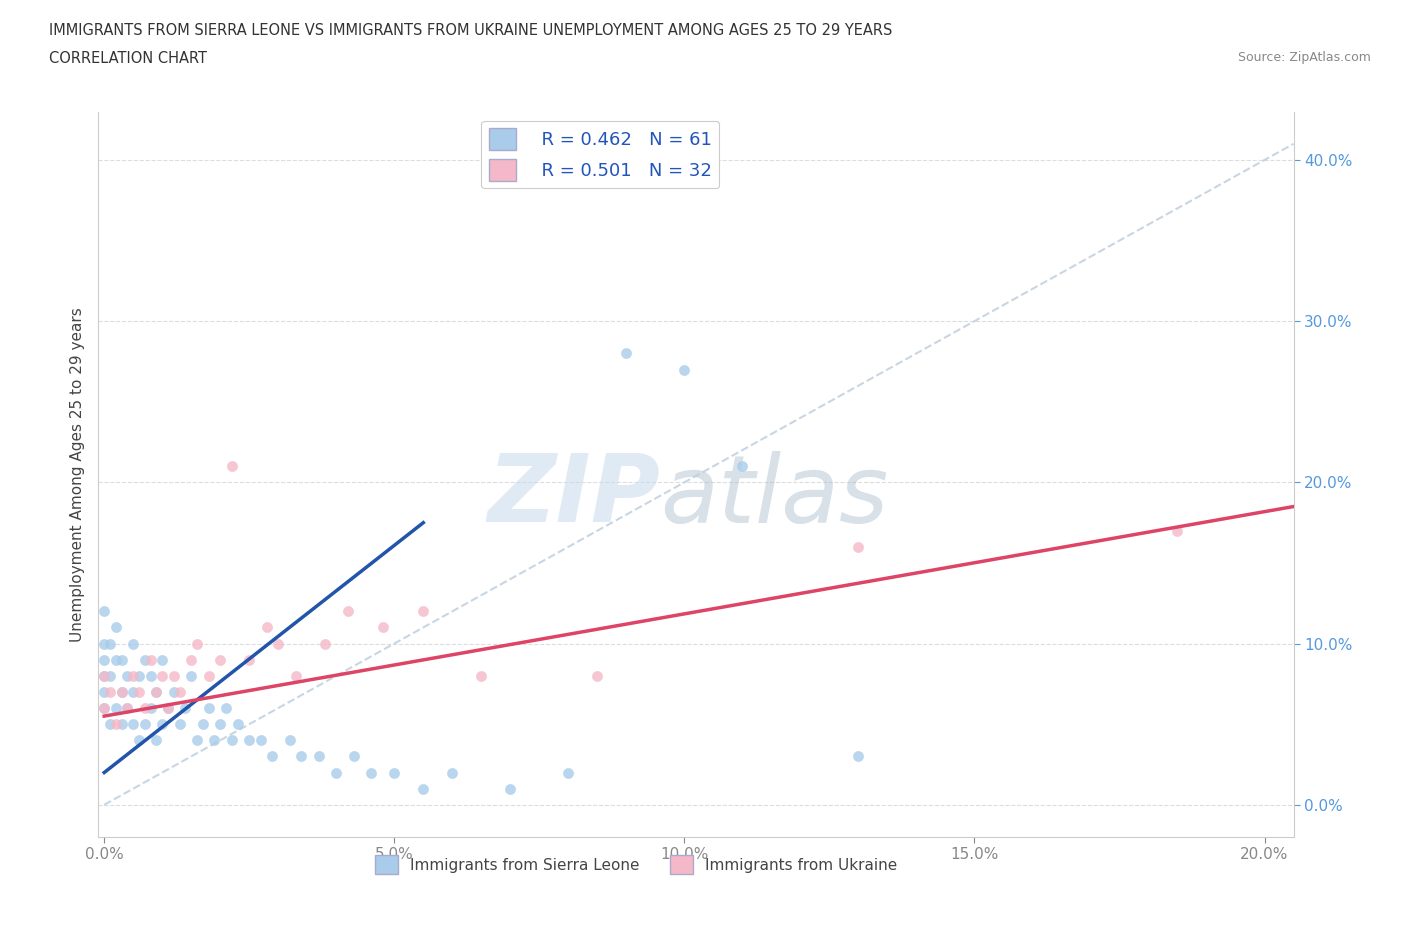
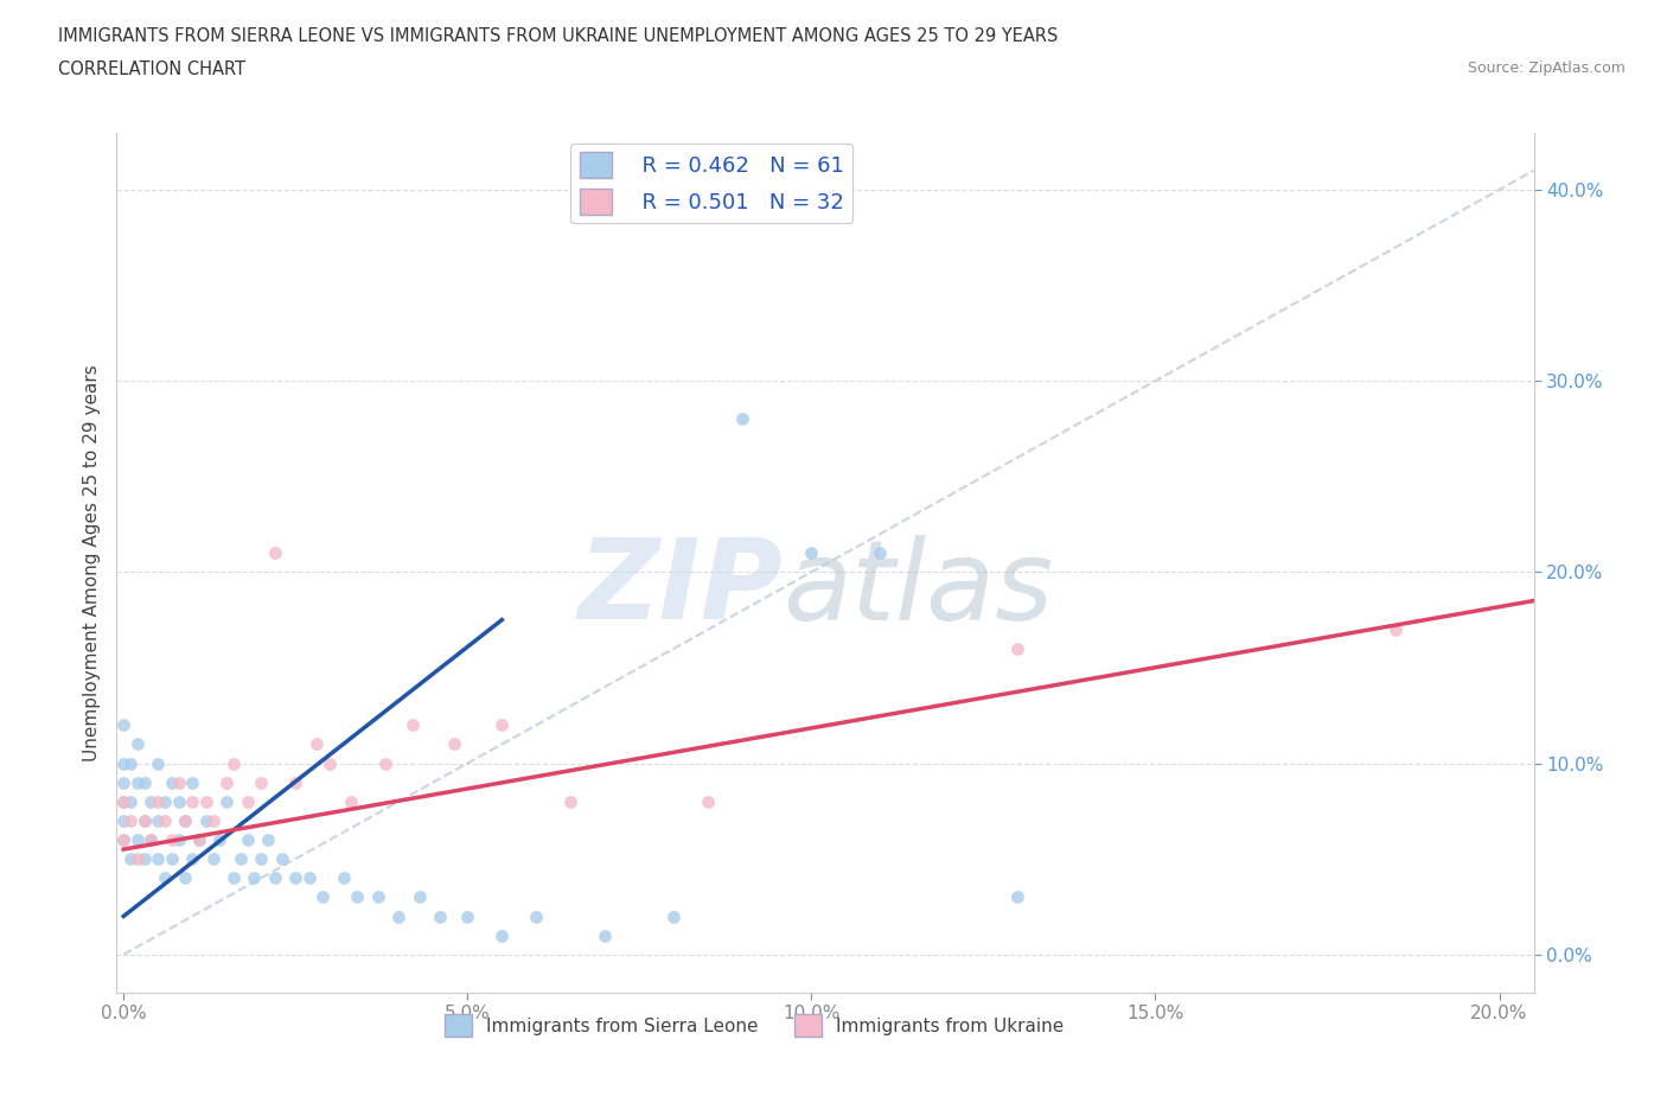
Immigrants from Sierra Leone/10.0%: 27% -> 21%
